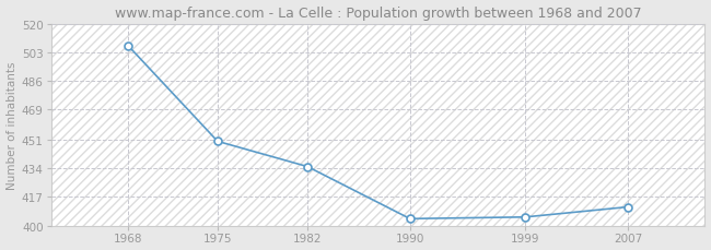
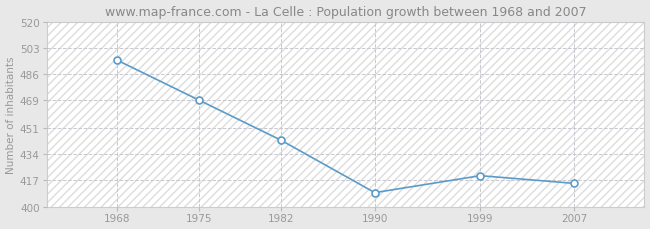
1968: 507 -> 495
1975: 450 -> 469
1982: 435 -> 443
1990: 404 -> 409
1999: 405 -> 420
2007: 411 -> 415
